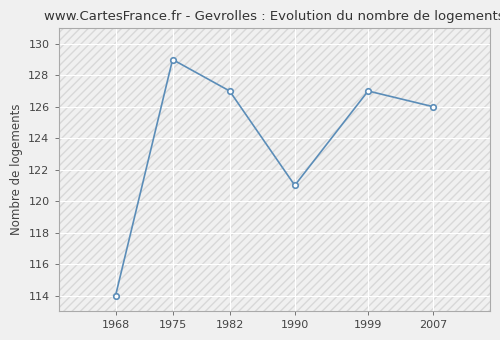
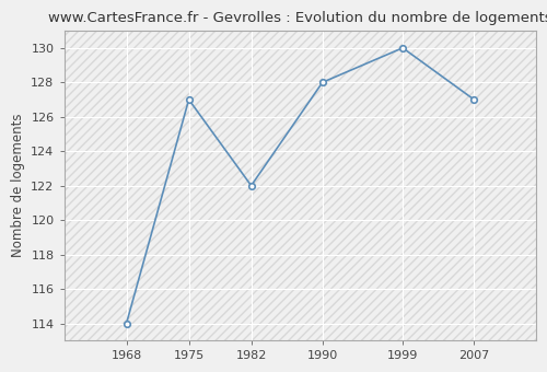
1975: 129 -> 127
1982: 127 -> 122
1990: 121 -> 128
1999: 127 -> 130
2007: 126 -> 127
